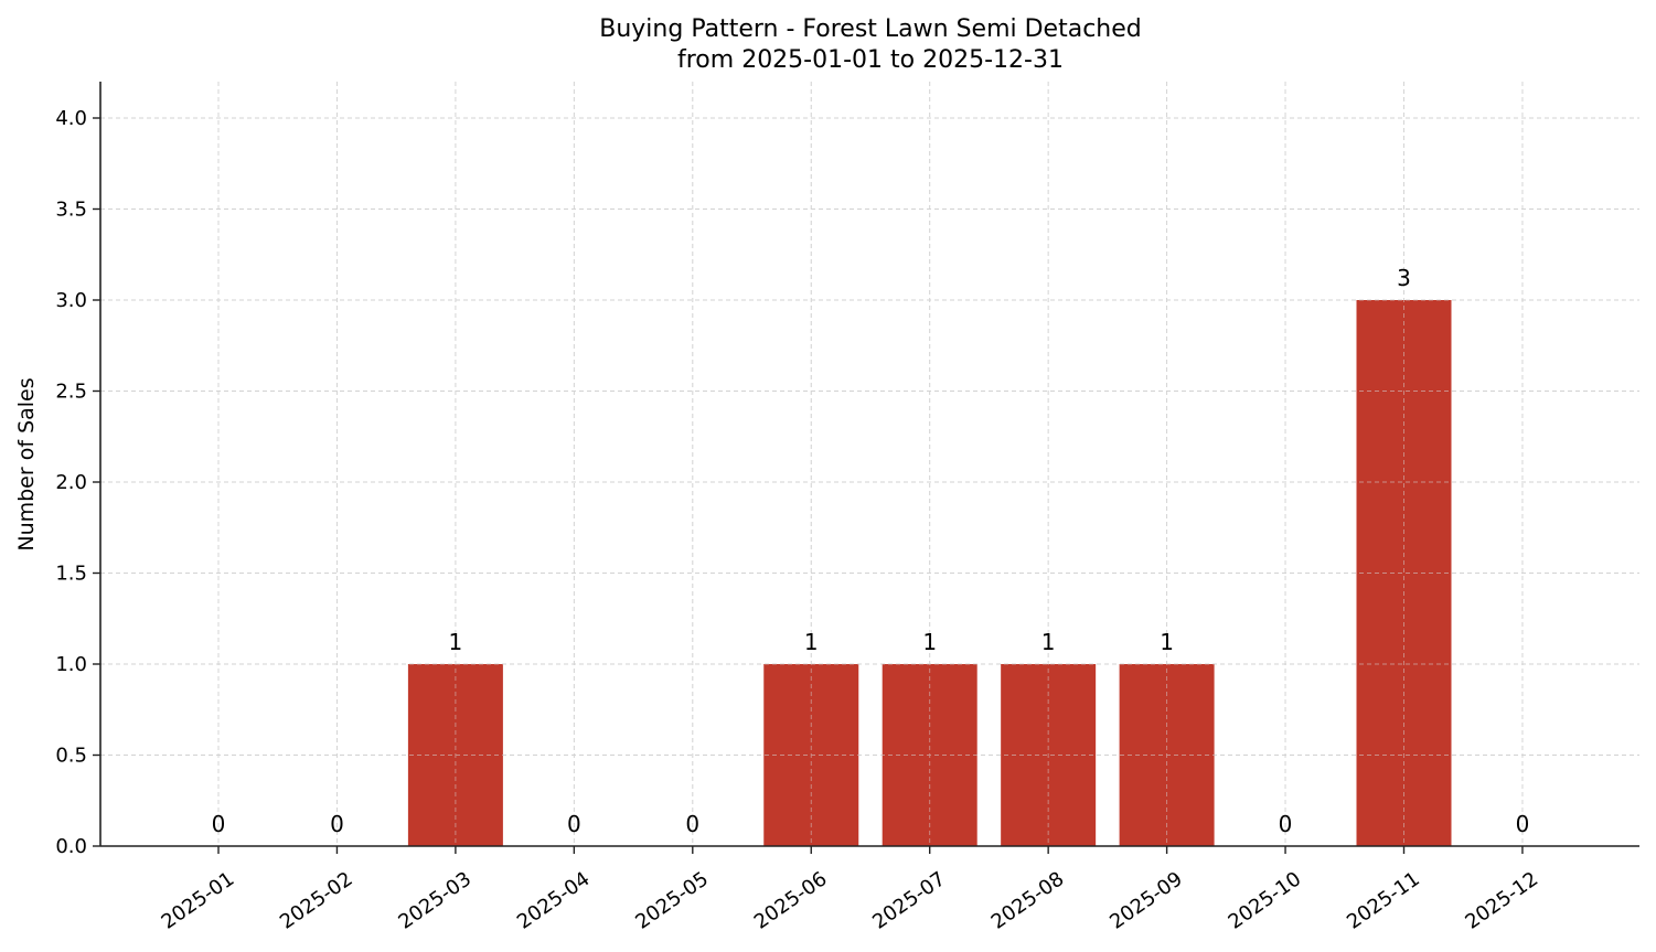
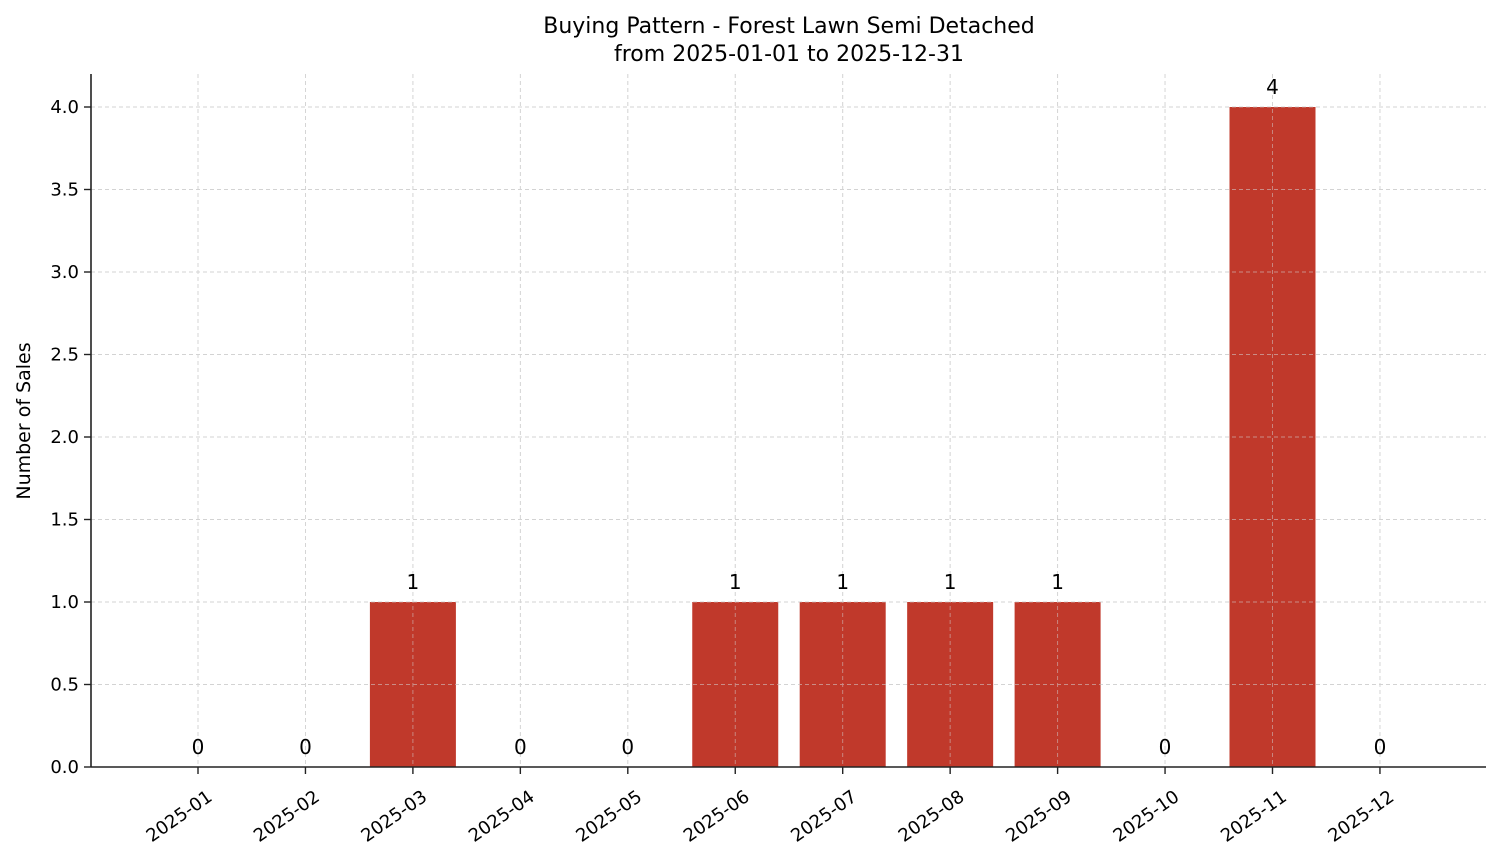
2025-11: 3 -> 4
